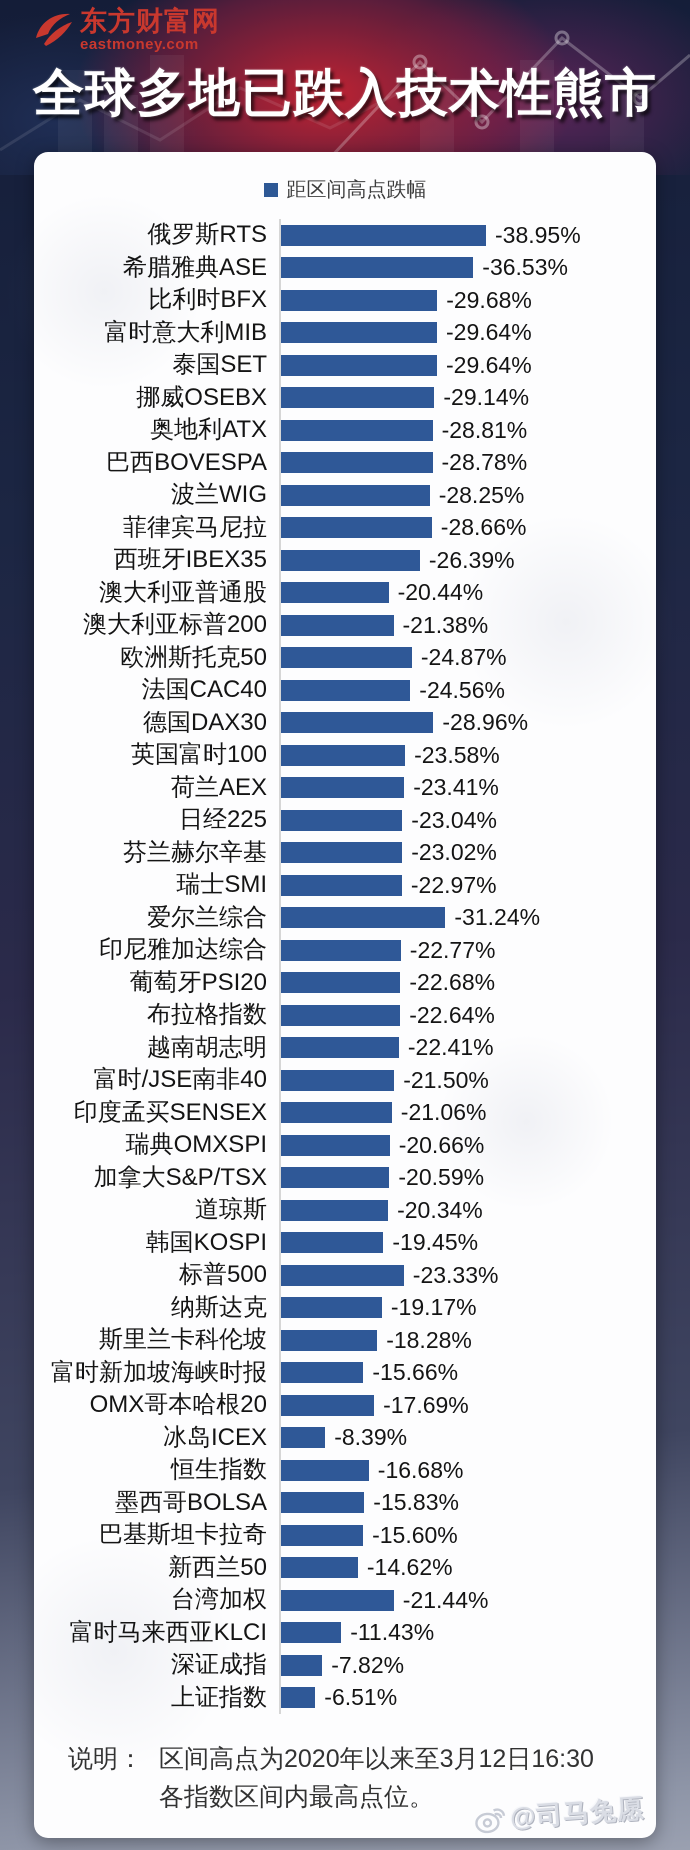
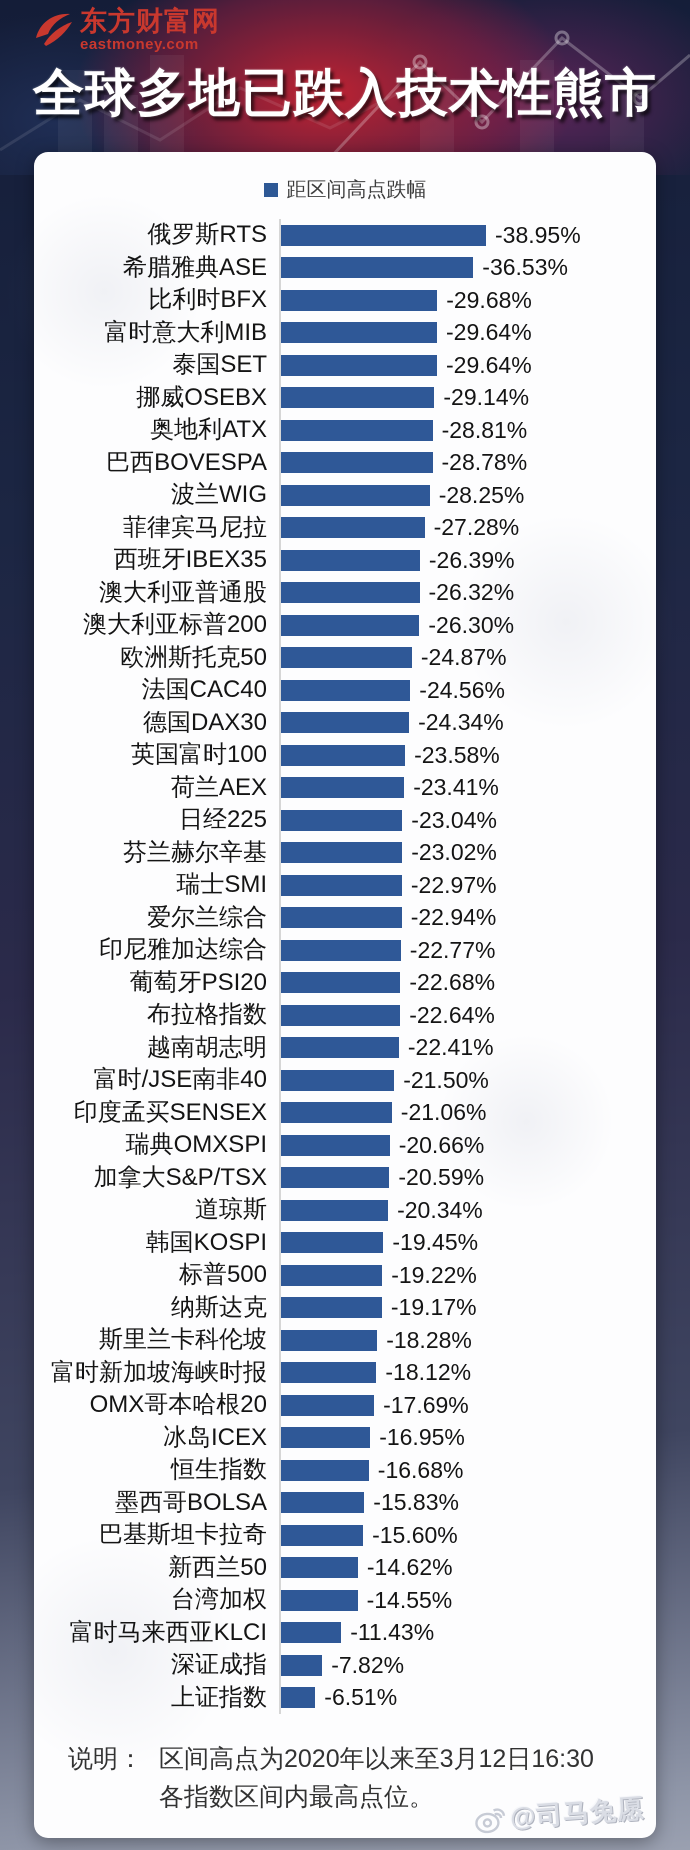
菲律宾马尼拉: -28.66% -> -27.28%
澳大利亚普通股: -20.44% -> -26.32%
澳大利亚标普200: -21.38% -> -26.30%
德国DAX30: -28.96% -> -24.34%
爱尔兰综合: -31.24% -> -22.94%
标普500: -23.33% -> -19.22%
富时新加坡海峡时报: -15.66% -> -18.12%
冰岛ICEX: -8.39% -> -16.95%
台湾加权: -21.44% -> -14.55%
